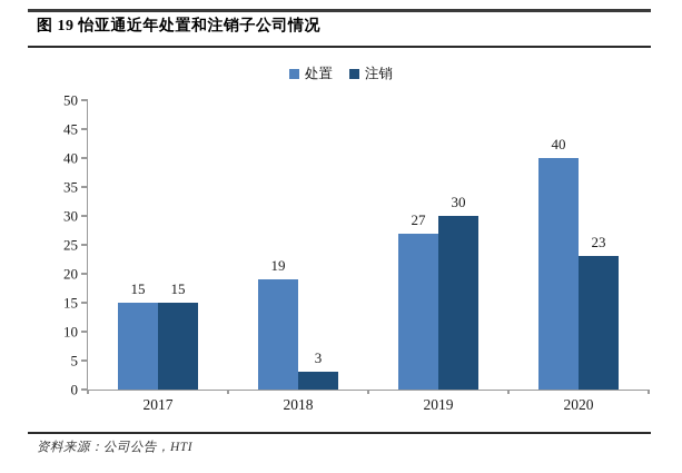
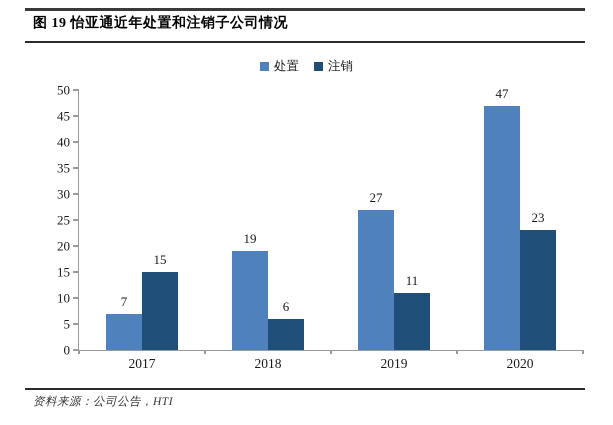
处置/2017: 15 -> 7
注销/2018: 3 -> 6
注销/2019: 30 -> 11
处置/2020: 40 -> 47
